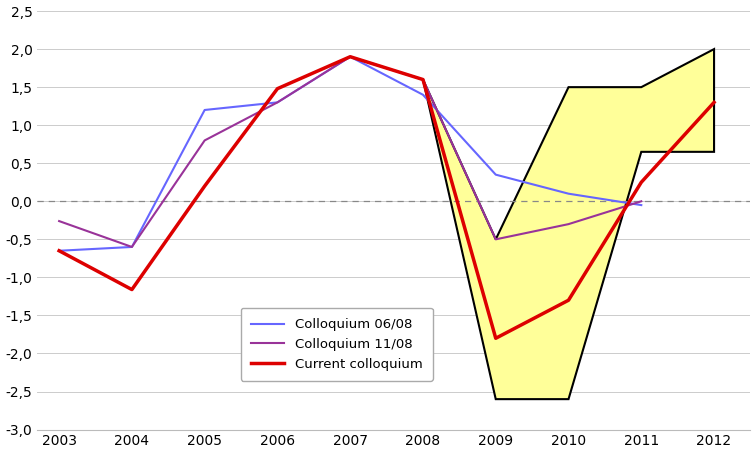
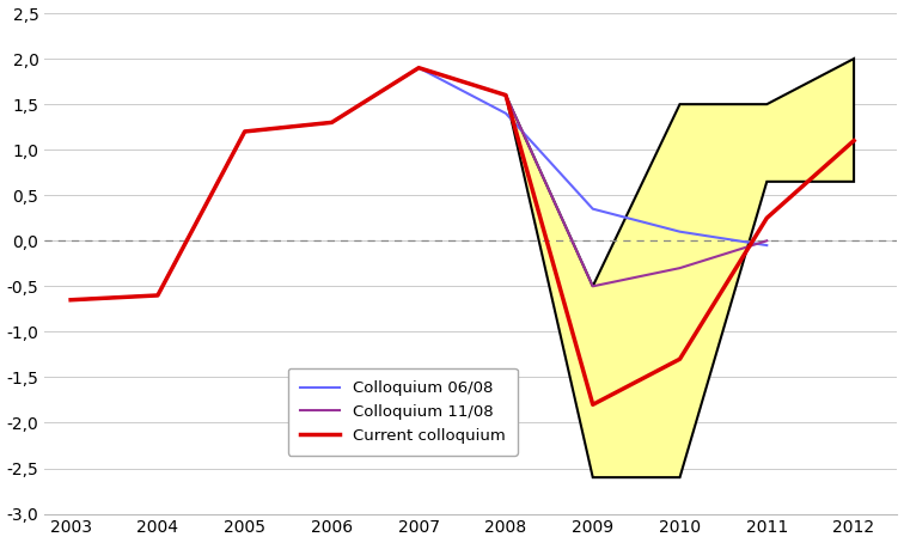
Colloquium 11/08/2003: -0,26 -> -0,65
Current colloquium/2004: -1,16 -> -0,60
Colloquium 11/08/2005: 0,80 -> 1,20
Current colloquium/2005: 0,20 -> 1,20
Current colloquium/2006: 1,48 -> 1,30
Current colloquium/2012: 1,30 -> 1,10
